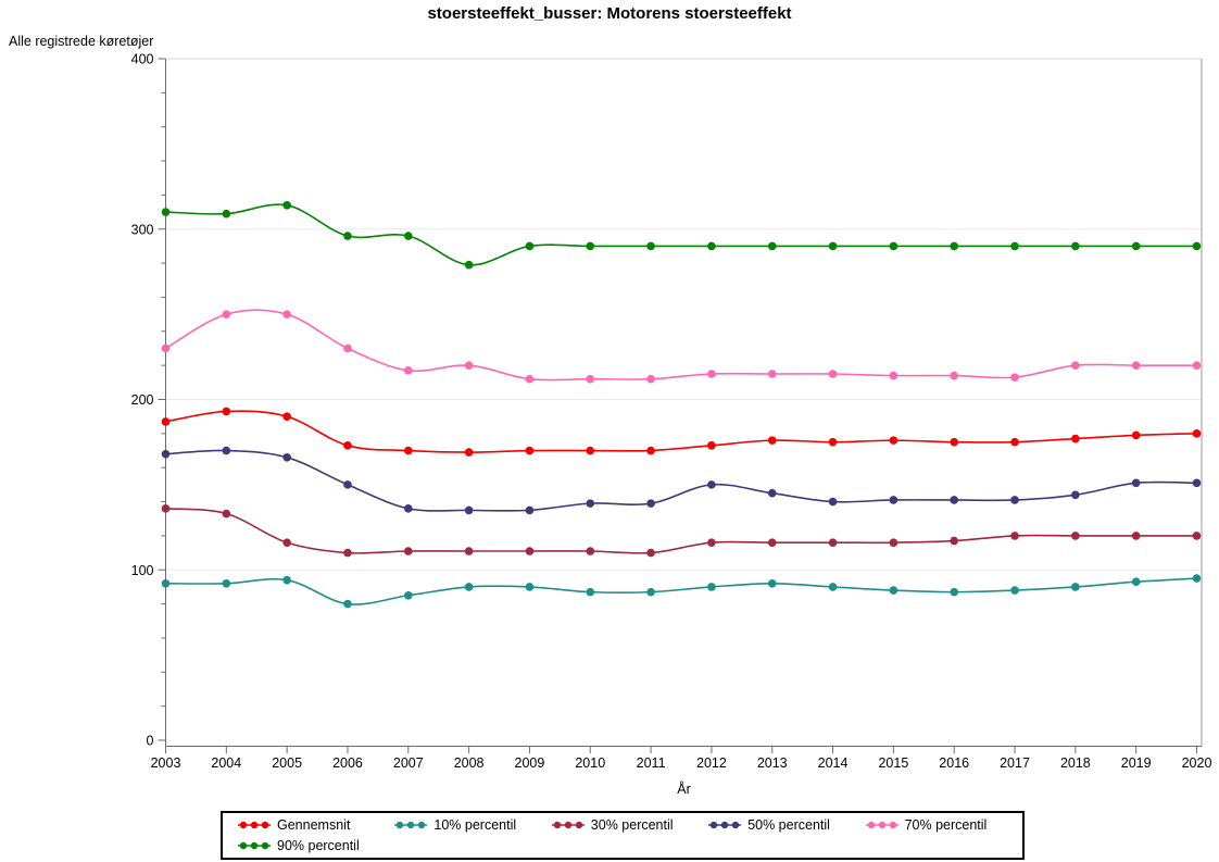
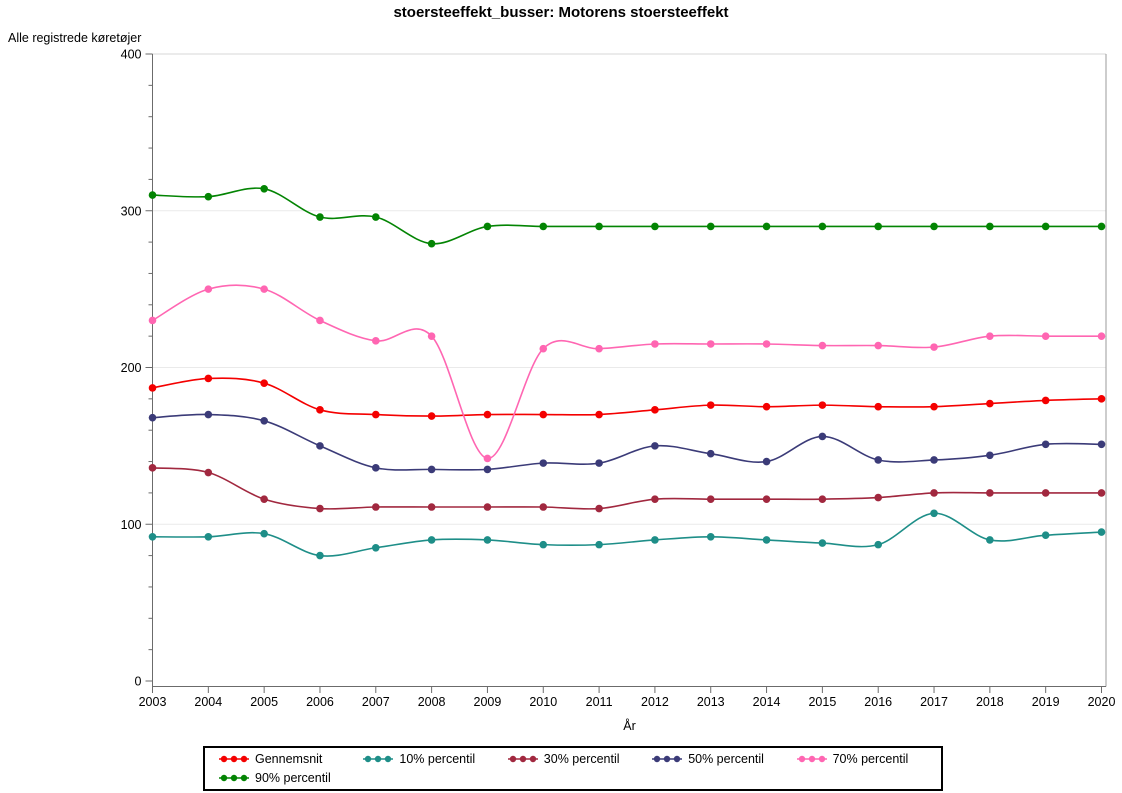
70% percentil/2009: 212 -> 142
50% percentil/2015: 141 -> 156
10% percentil/2017: 88 -> 107
